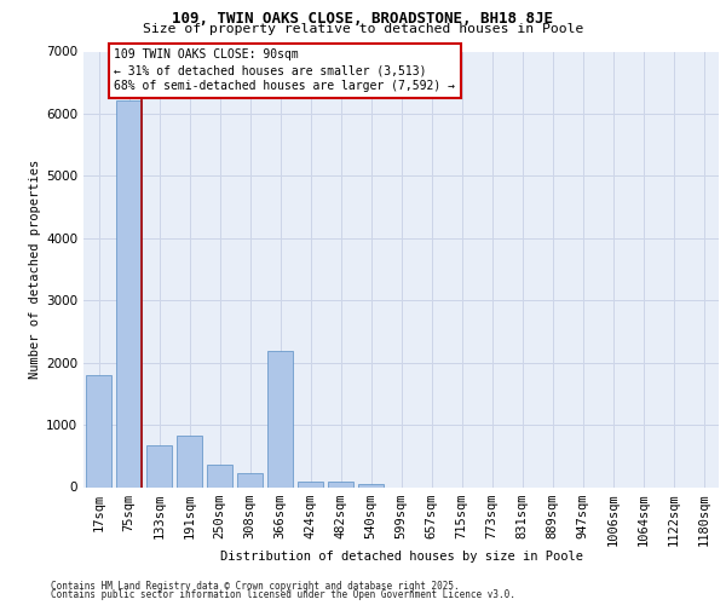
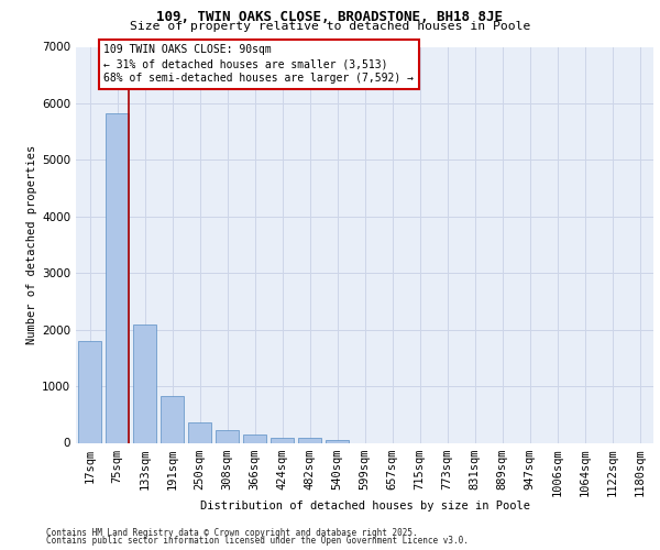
75sqm: 6220 -> 5820
133sqm: 680 -> 2090
366sqm: 2180 -> 140
